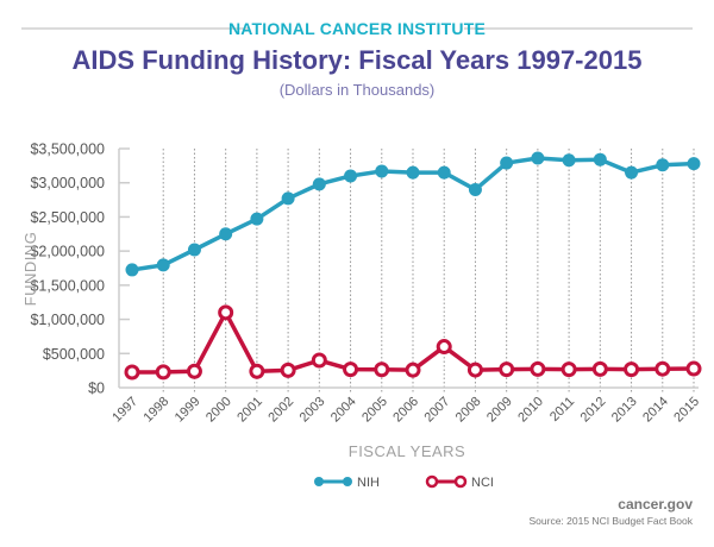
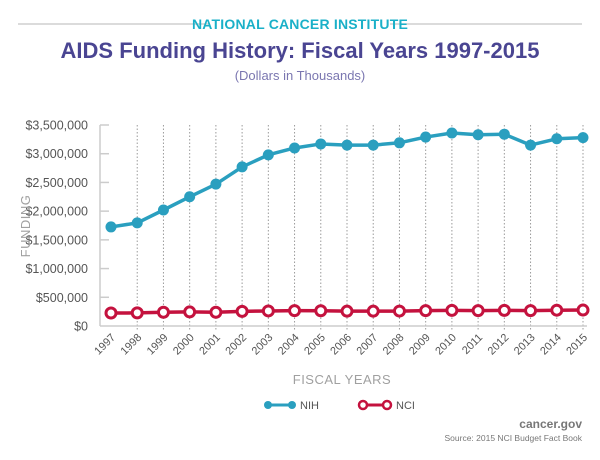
NCI/2000: $1100000 -> $200000
NCI/2003: $400000 -> $300000
NCI/2007: $600000 -> $300000
NIH/2008: $2900000 -> $3200000
